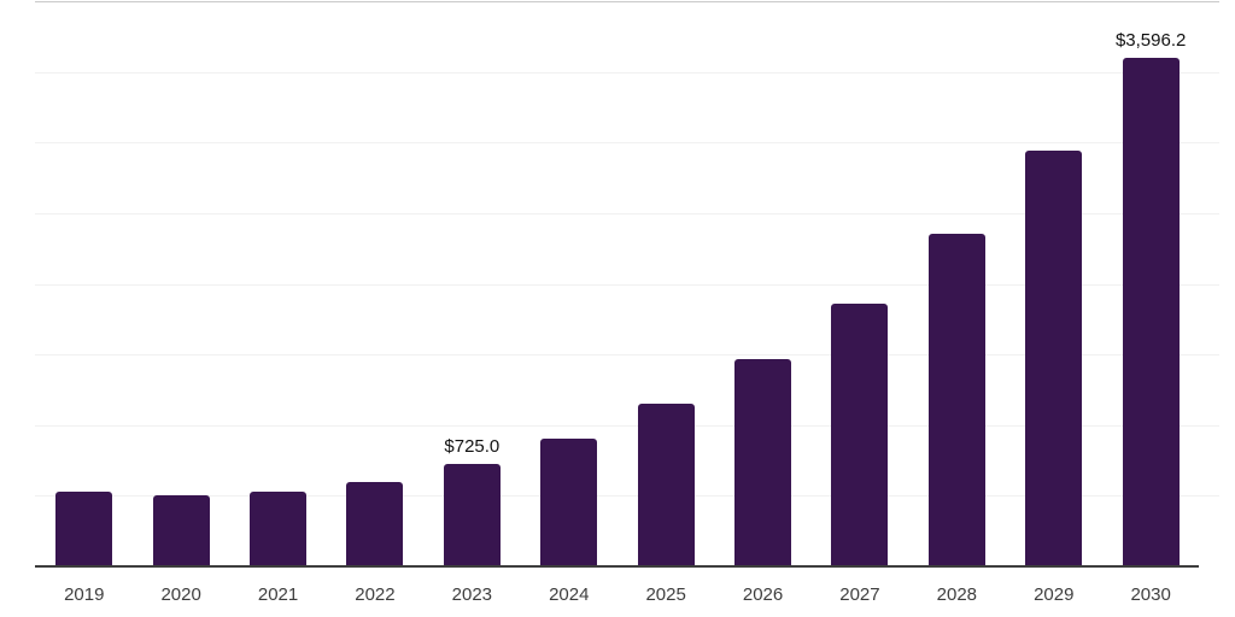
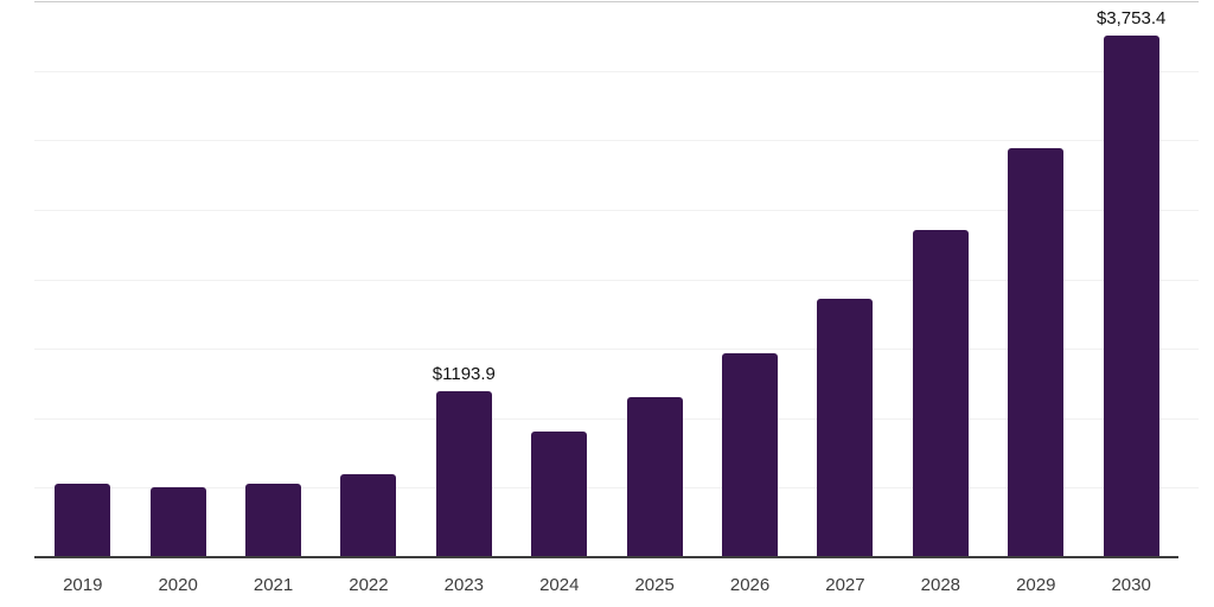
2023: $725.0 -> $1193.9
2030: $3,596.2 -> $3,753.4
